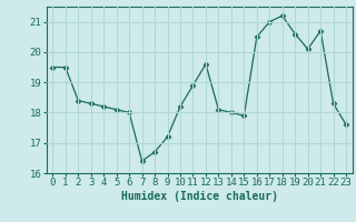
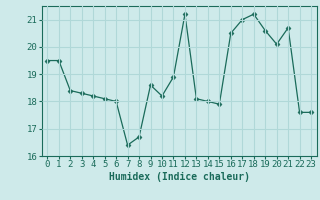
9: 17.2 -> 18.6
12: 19.6 -> 21.2
22: 18.3 -> 17.6
